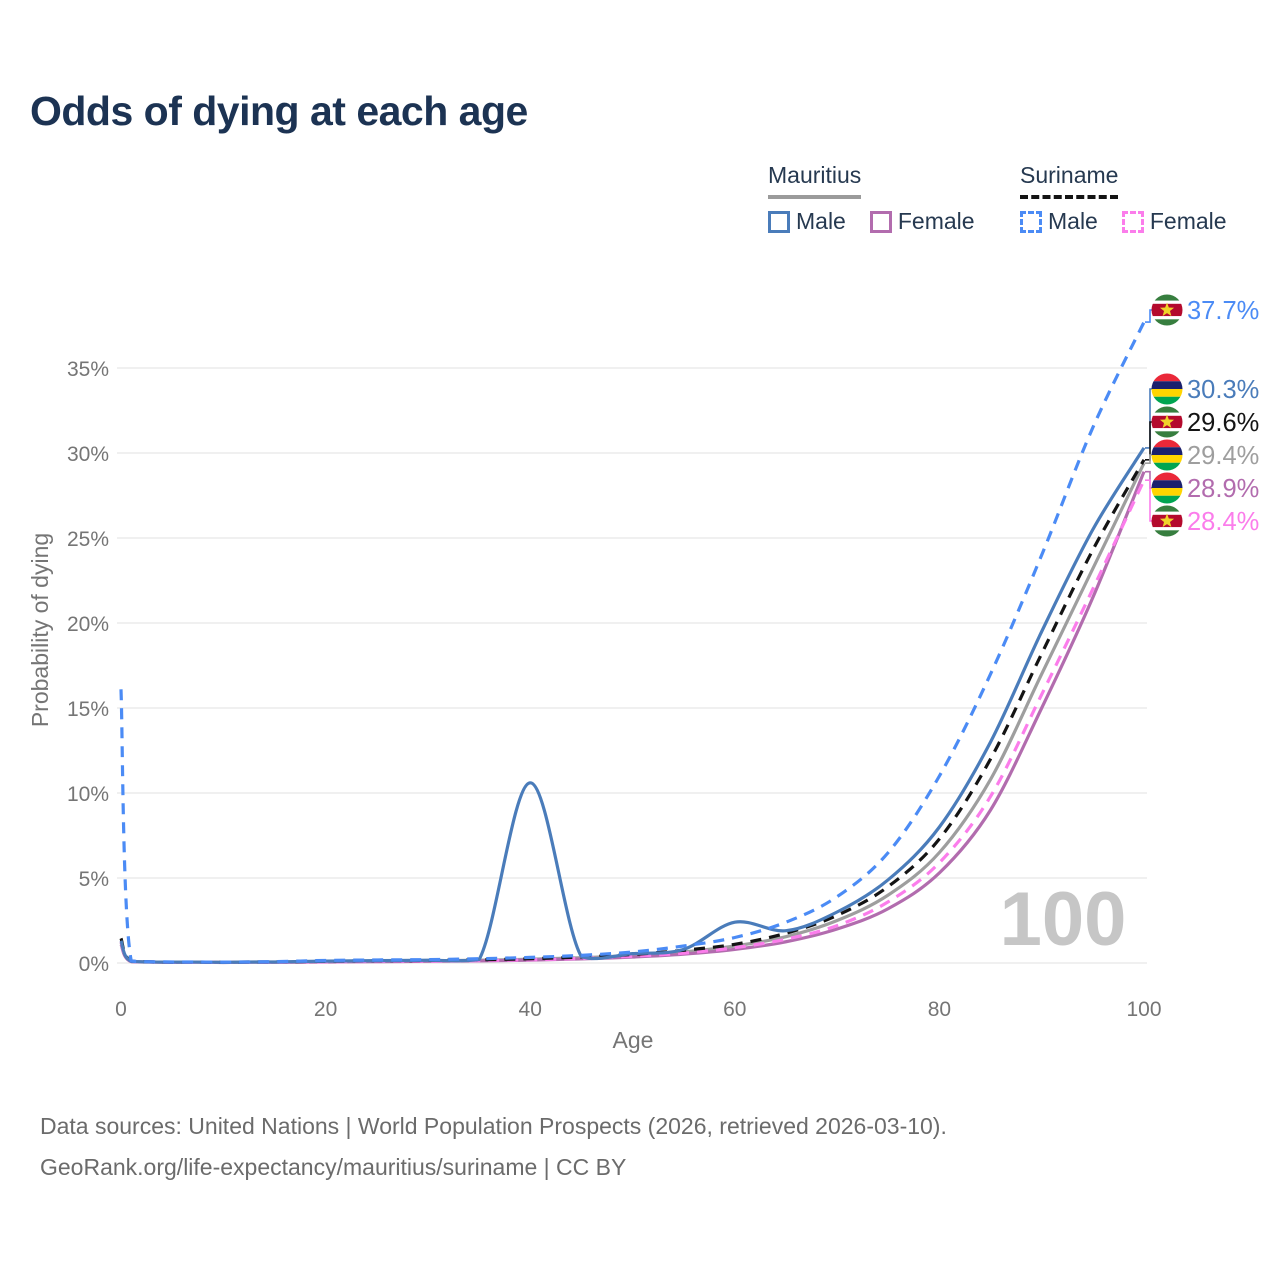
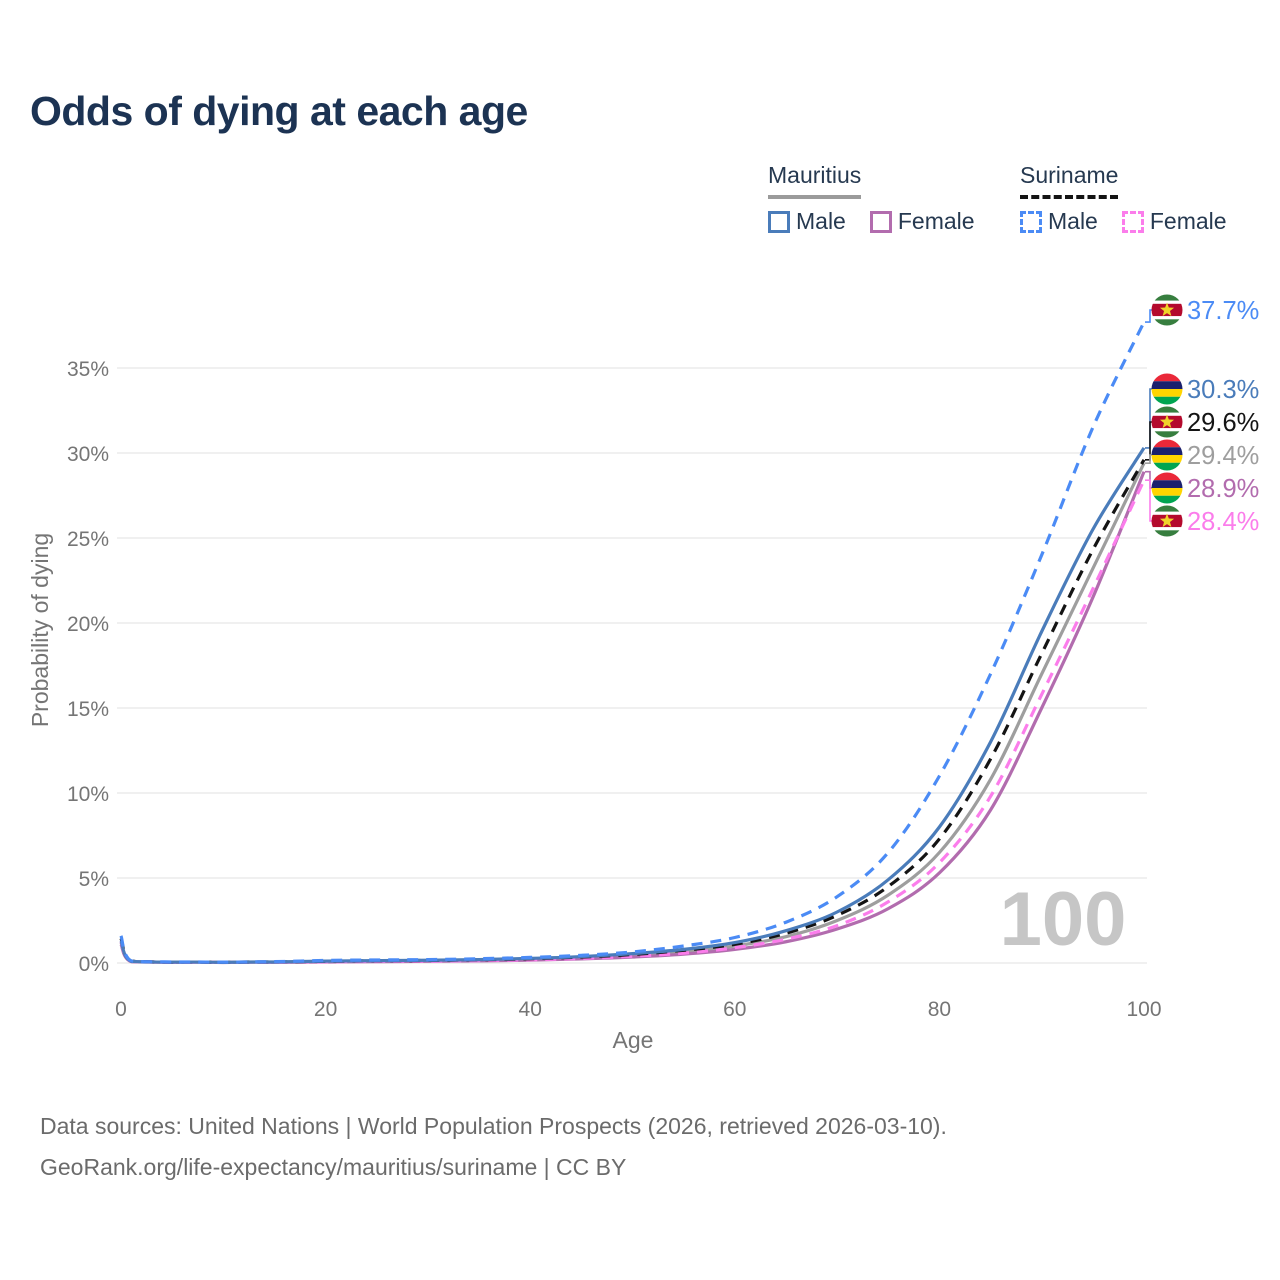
Suriname Male/0: 16.1% -> 1.6%
Mauritius Male/40: 10.6% -> 0.3%
Mauritius Male/60: 2.4% -> 1.2%
